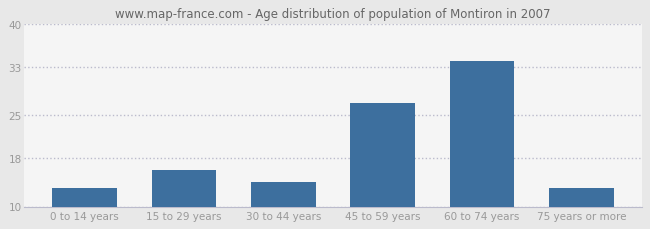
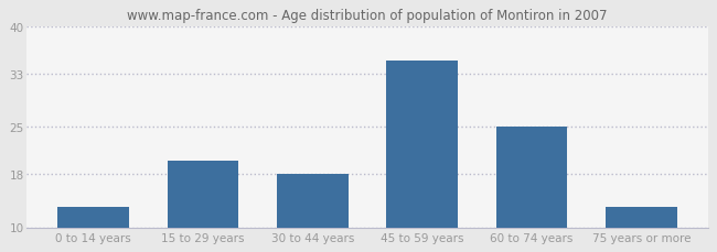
15 to 29 years: 16 -> 20
30 to 44 years: 14 -> 18
45 to 59 years: 27 -> 35
60 to 74 years: 34 -> 25
